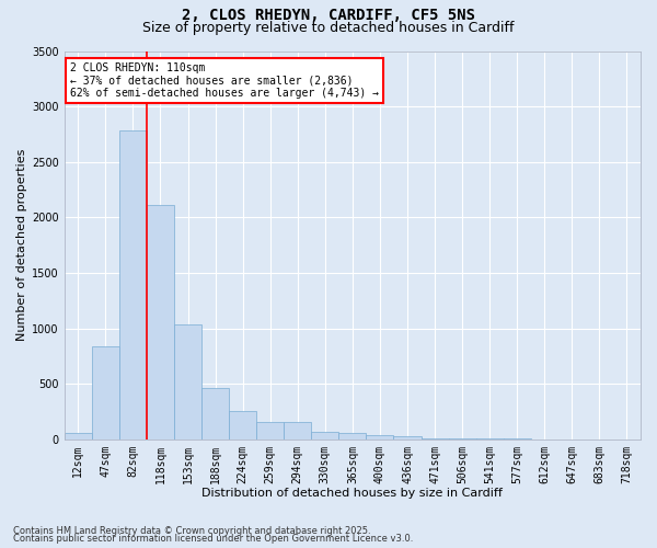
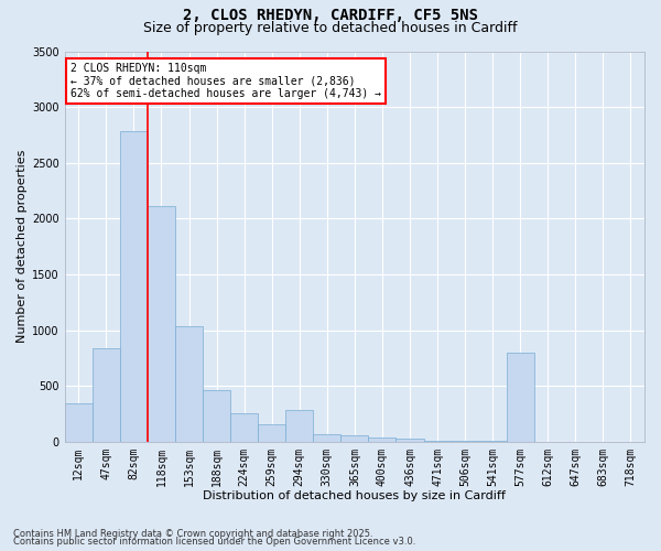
12sqm: 60 -> 340
294sqm: 160 -> 280
577sqm: 0 -> 800
